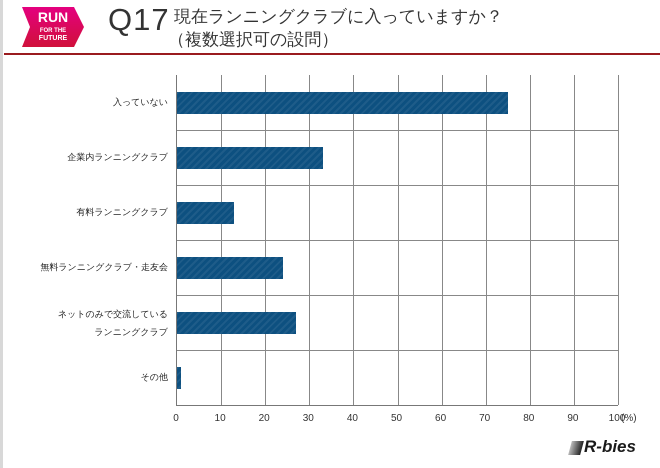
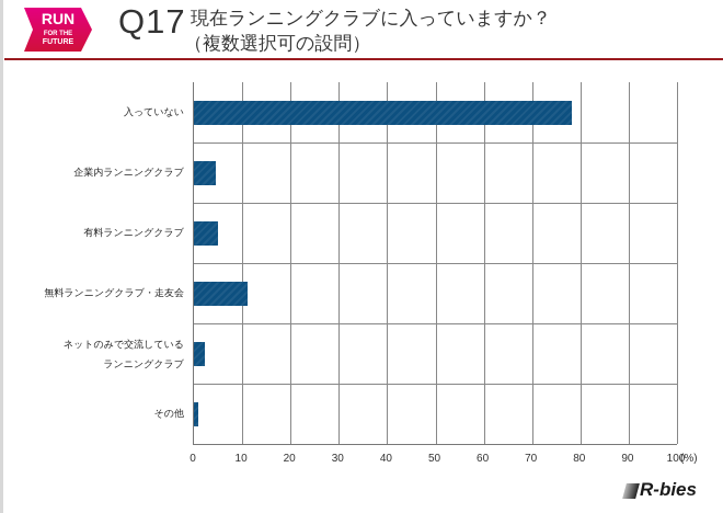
入っていない: 75 -> 78
企業内ランニングクラブ: 33 -> 4
有料ランニングクラブ: 13 -> 5
無料ランニングクラブ・走友会: 24 -> 11
ネットのみで交流している ランニングクラブ: 27 -> 2
